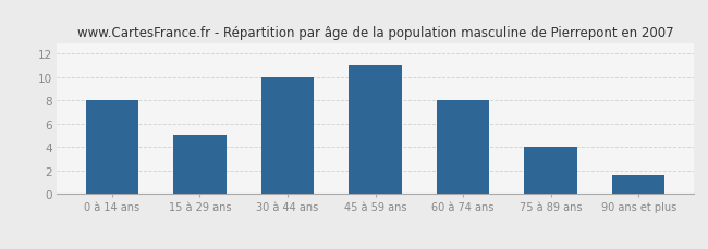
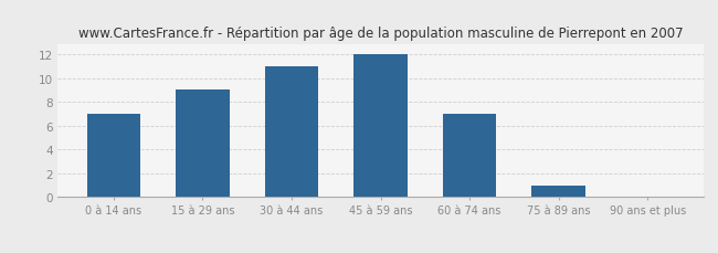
0 à 14 ans: 8.0 -> 7.0
15 à 29 ans: 5.0 -> 9.0
30 à 44 ans: 10.0 -> 11.0
45 à 59 ans: 11.0 -> 12.0
60 à 74 ans: 8.0 -> 7.0
75 à 89 ans: 4.0 -> 1.0
90 ans et plus: 1.6 -> 0.1
